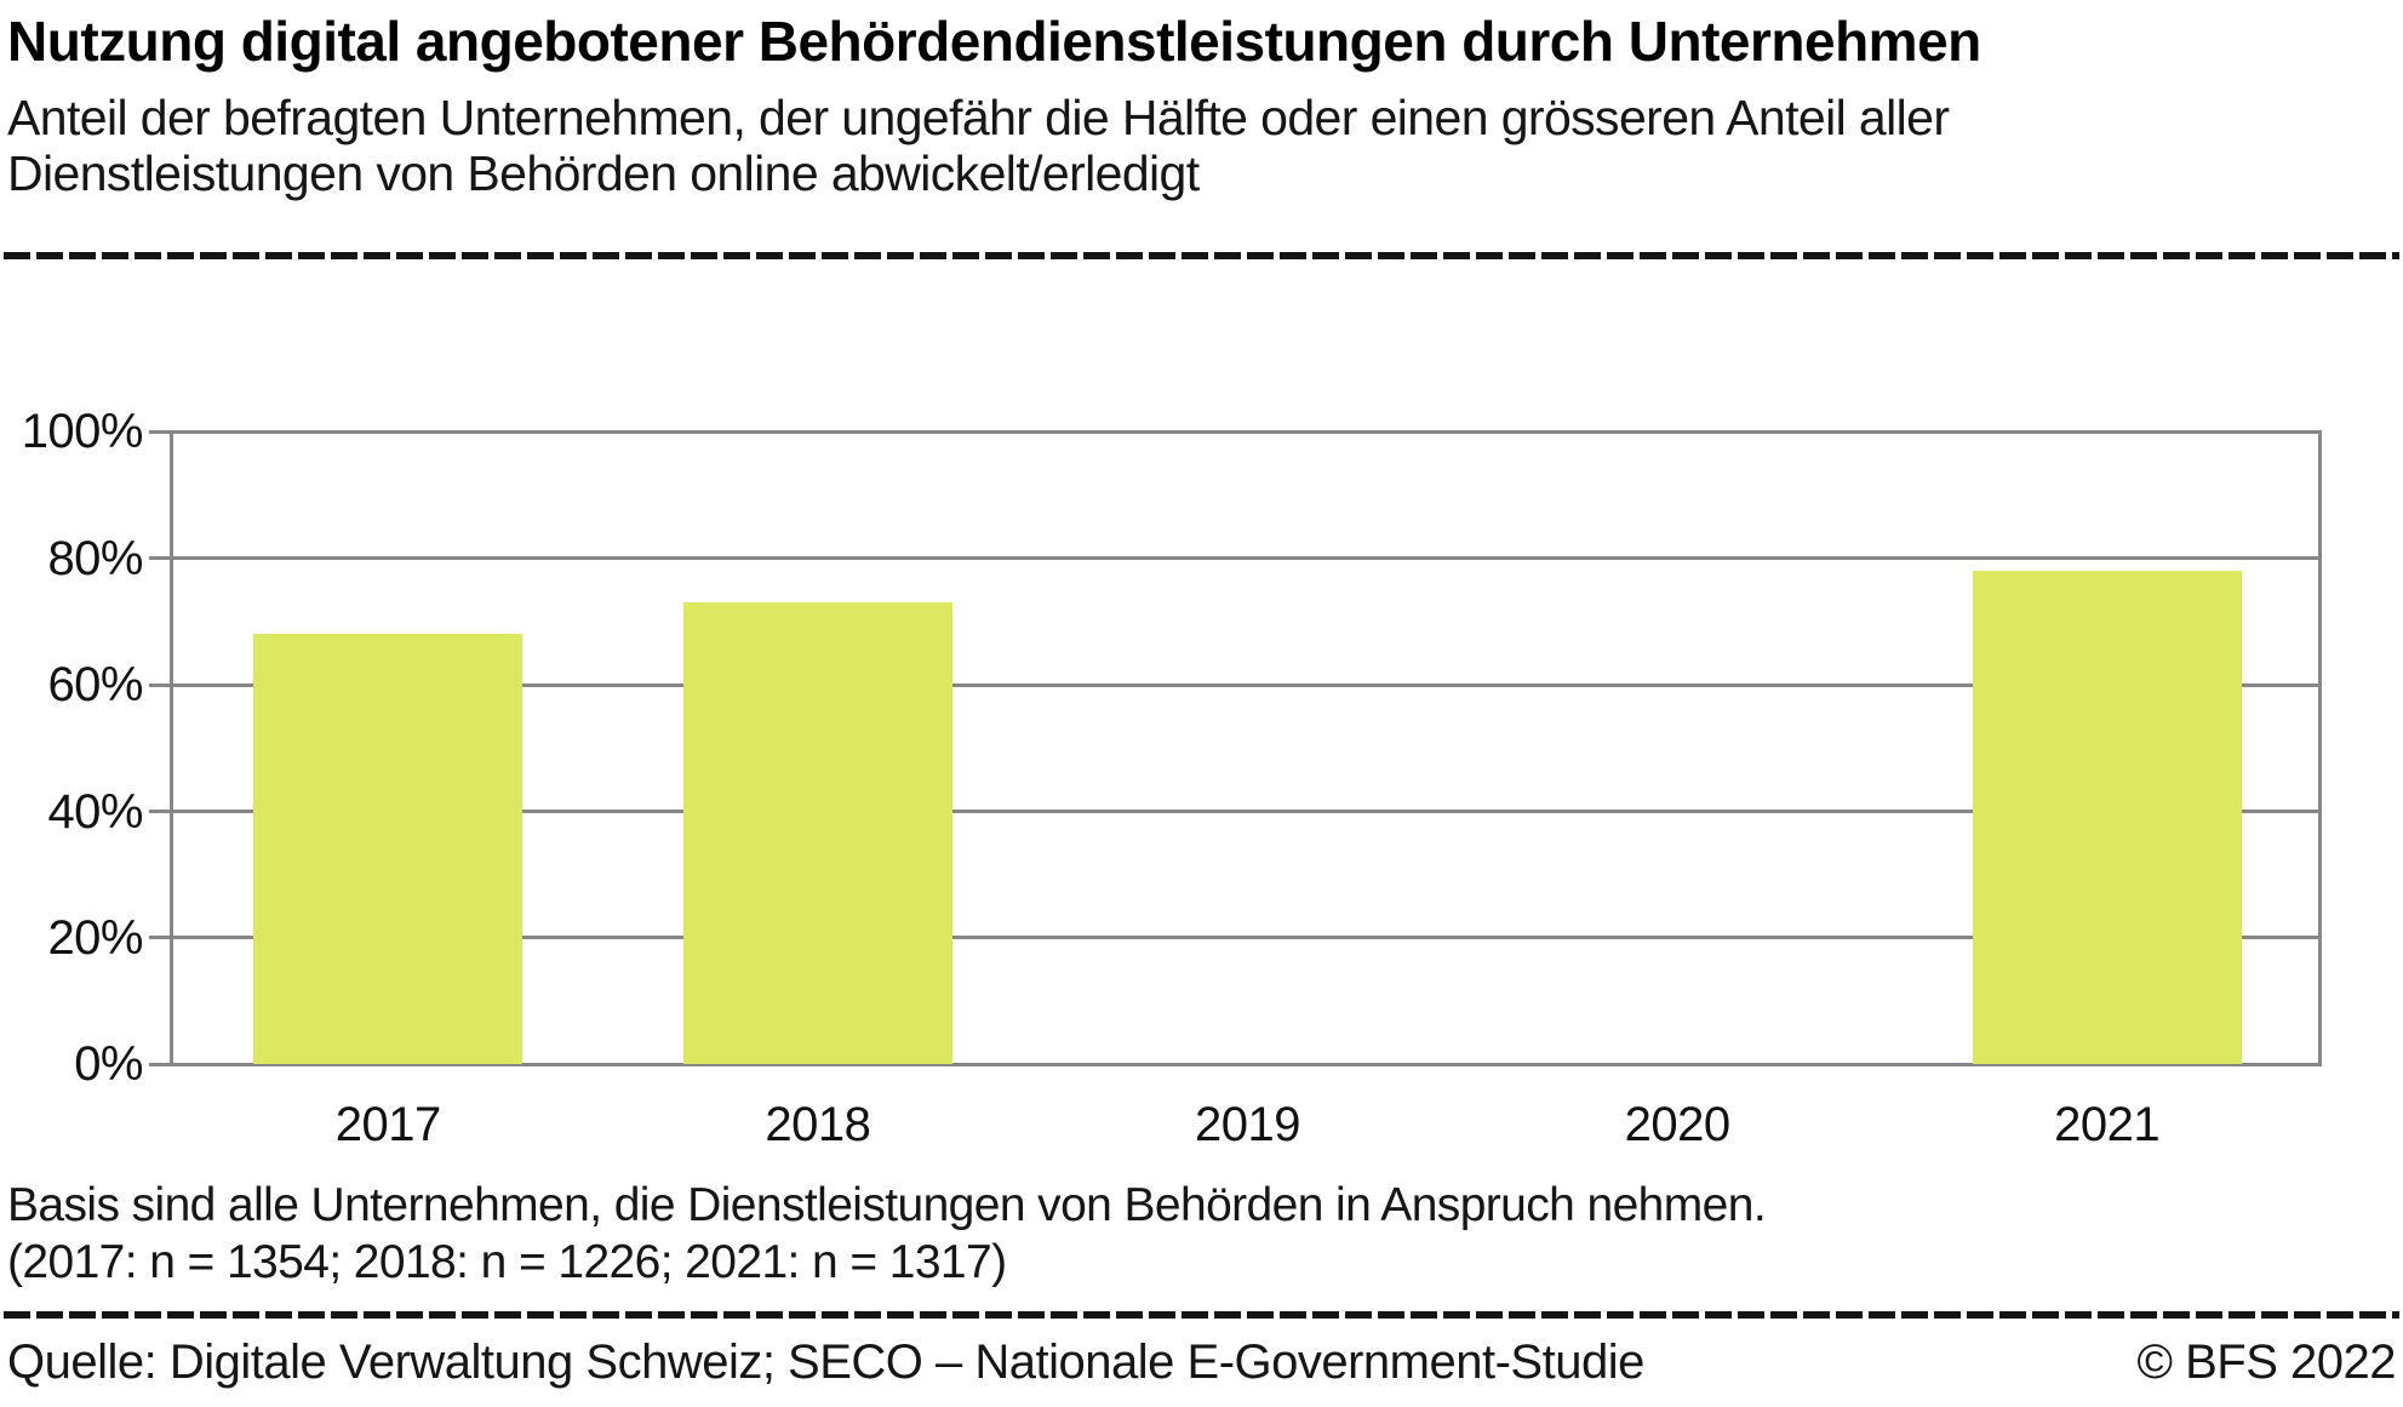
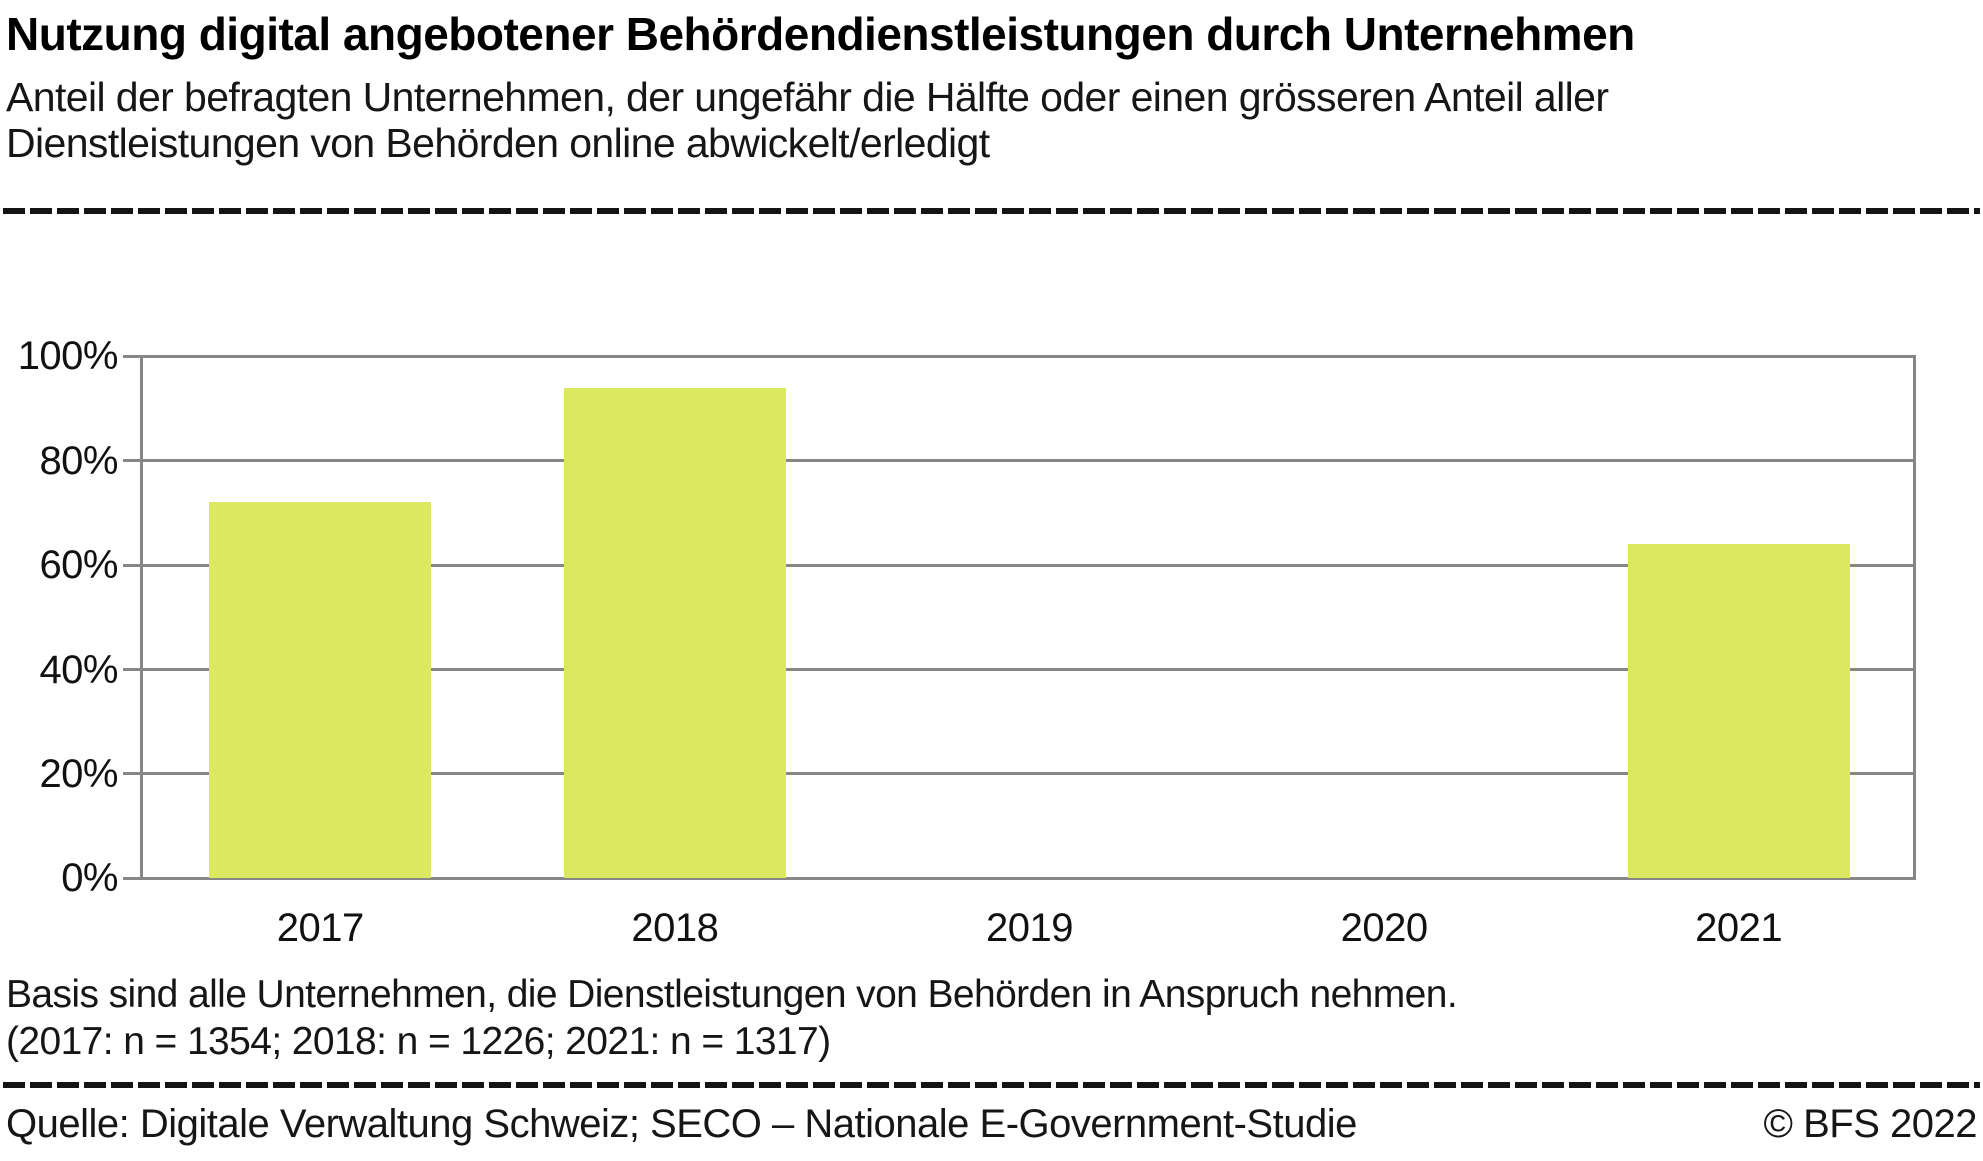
2017: 68% -> 72%
2018: 73% -> 94%
2021: 78% -> 64%
